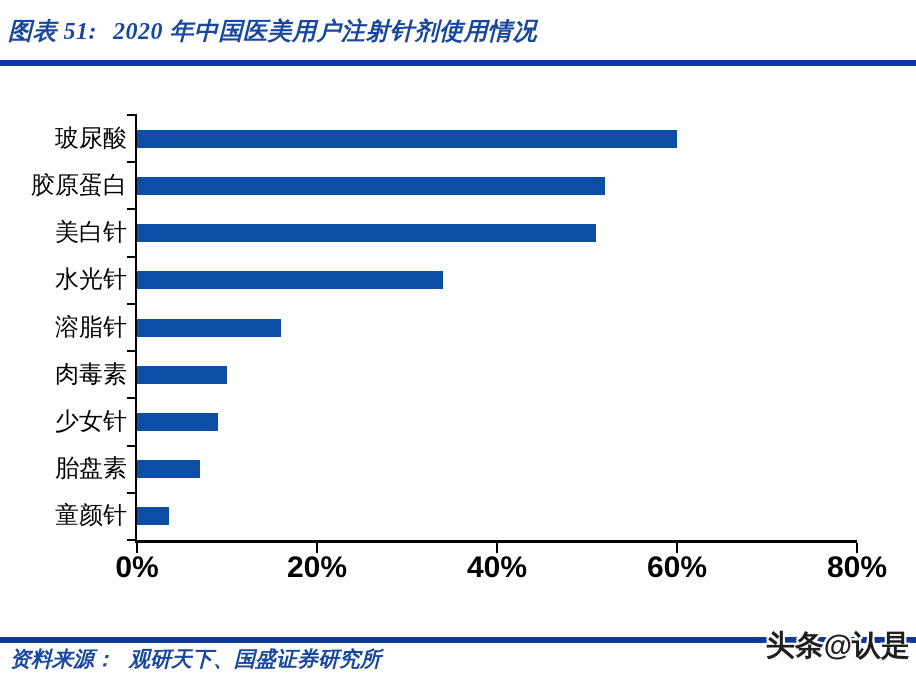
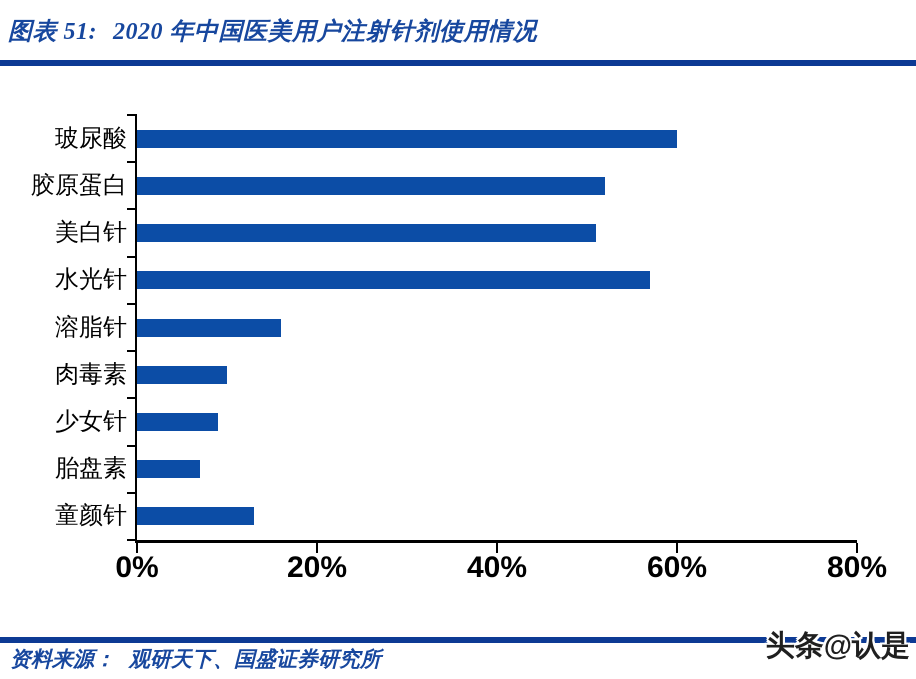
水光针: 34% -> 57%
童颜针: 4% -> 13%
